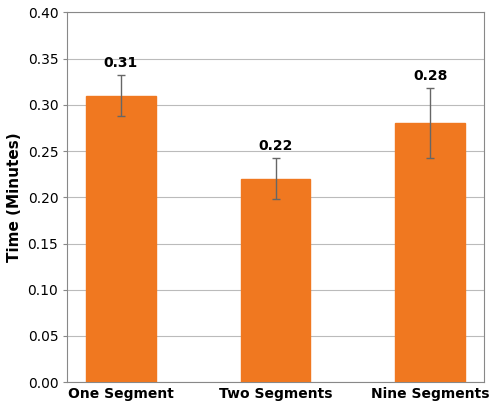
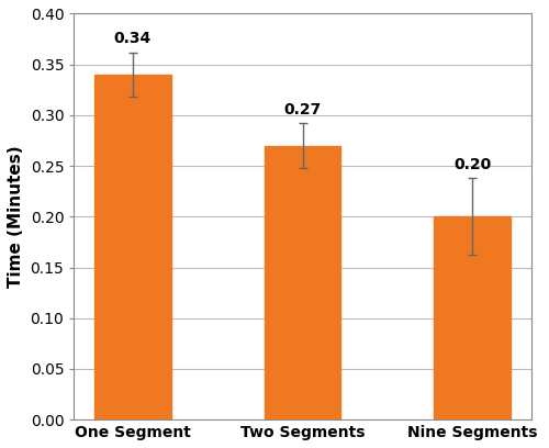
One Segment: 0.31 -> 0.34
Two Segments: 0.22 -> 0.27
Nine Segments: 0.28 -> 0.20
